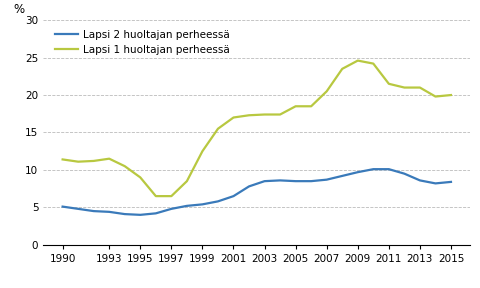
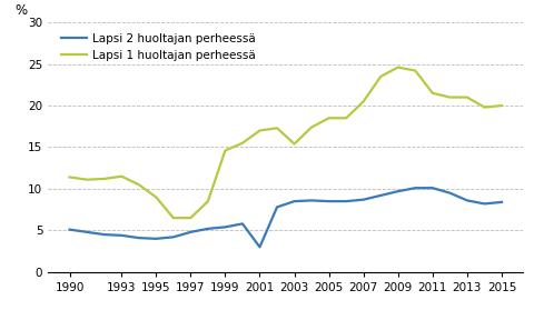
Lapsi 1 huoltajan perheessä/1999: 12.5 -> 14.6
Lapsi 2 huoltajan perheessä/2001: 6.5 -> 3.0
Lapsi 1 huoltajan perheessä/2003: 17.4 -> 15.4
